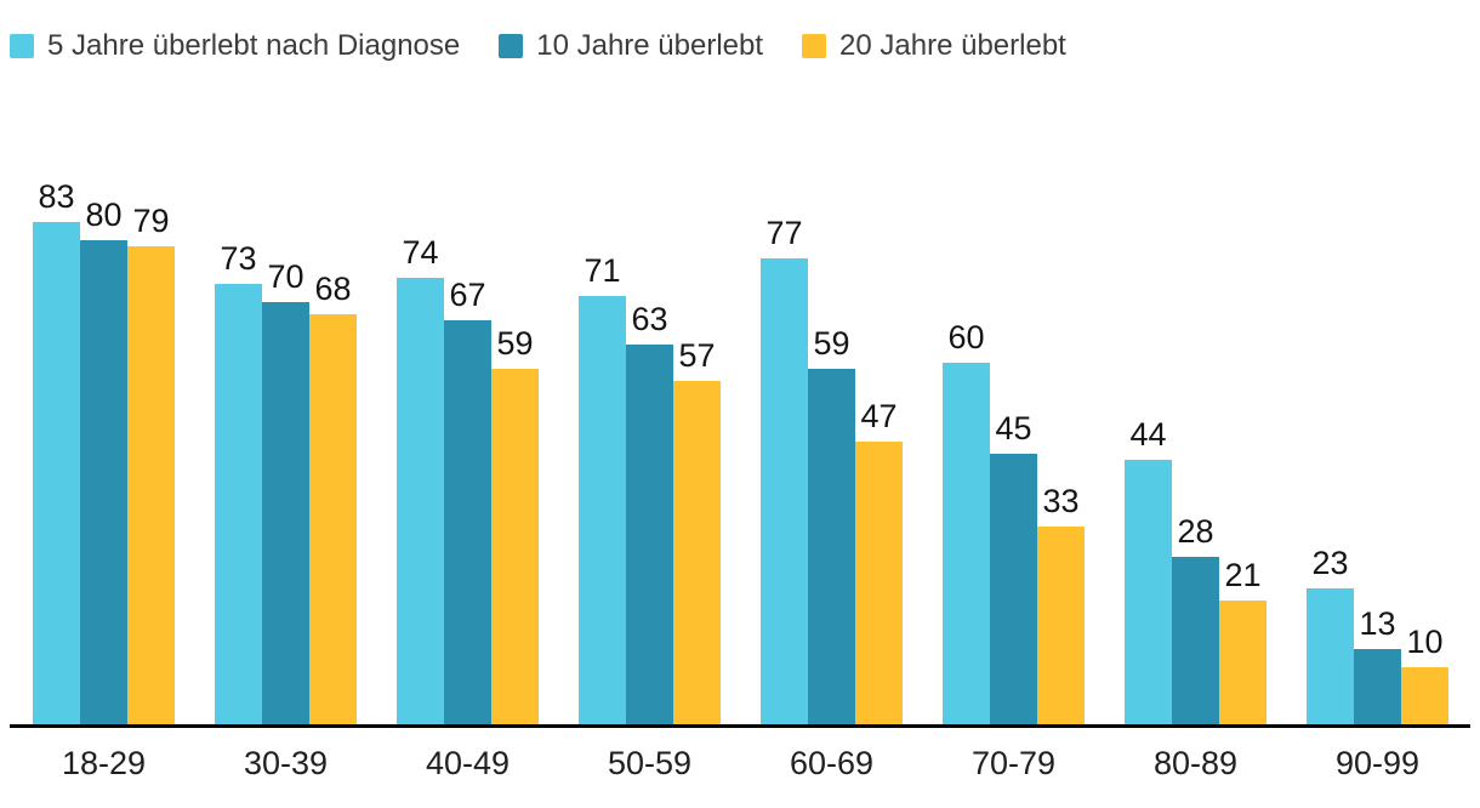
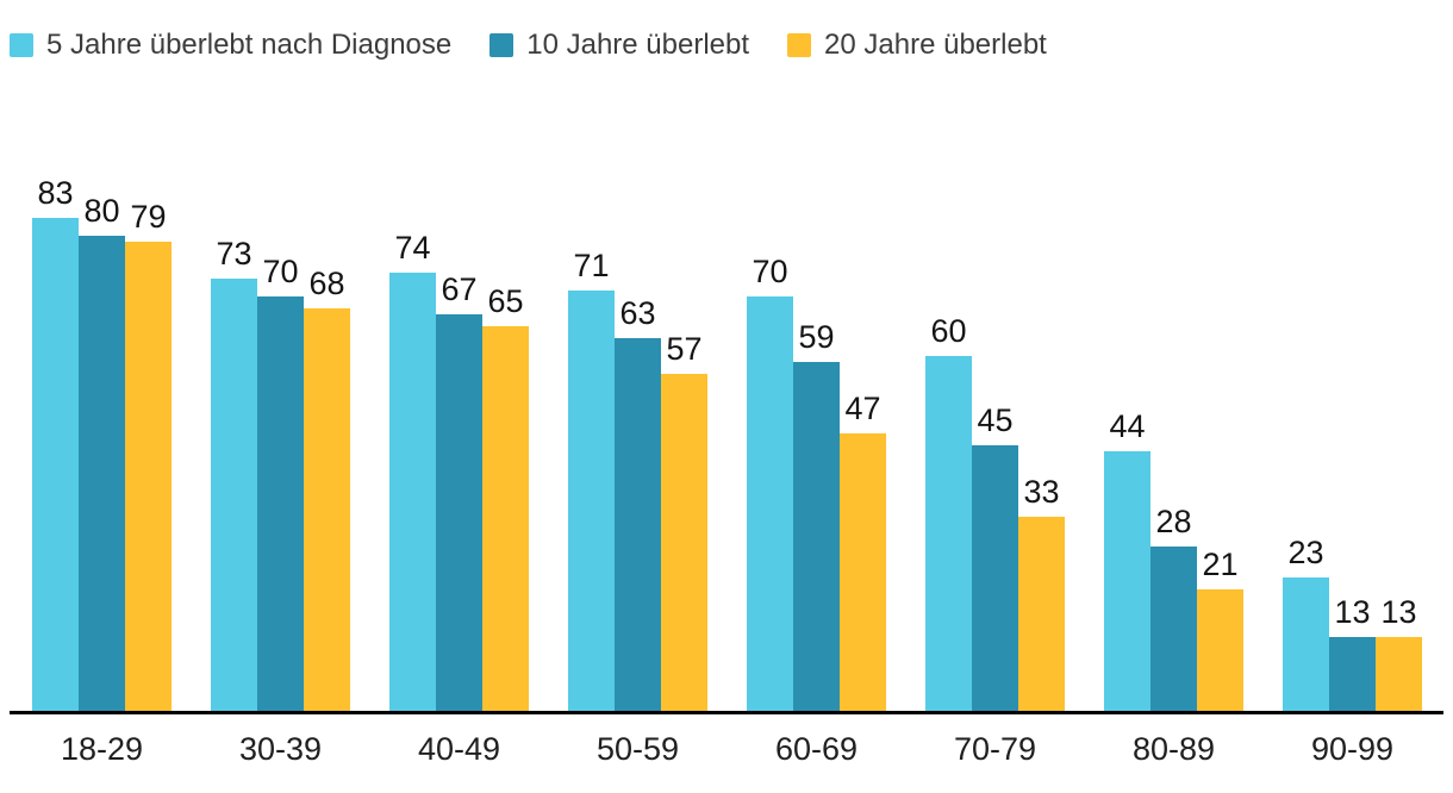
20 Jahre überlebt/40-49: 59 -> 65
5 Jahre überlebt nach Diagnose/60-69: 77 -> 70
20 Jahre überlebt/90-99: 10 -> 13
